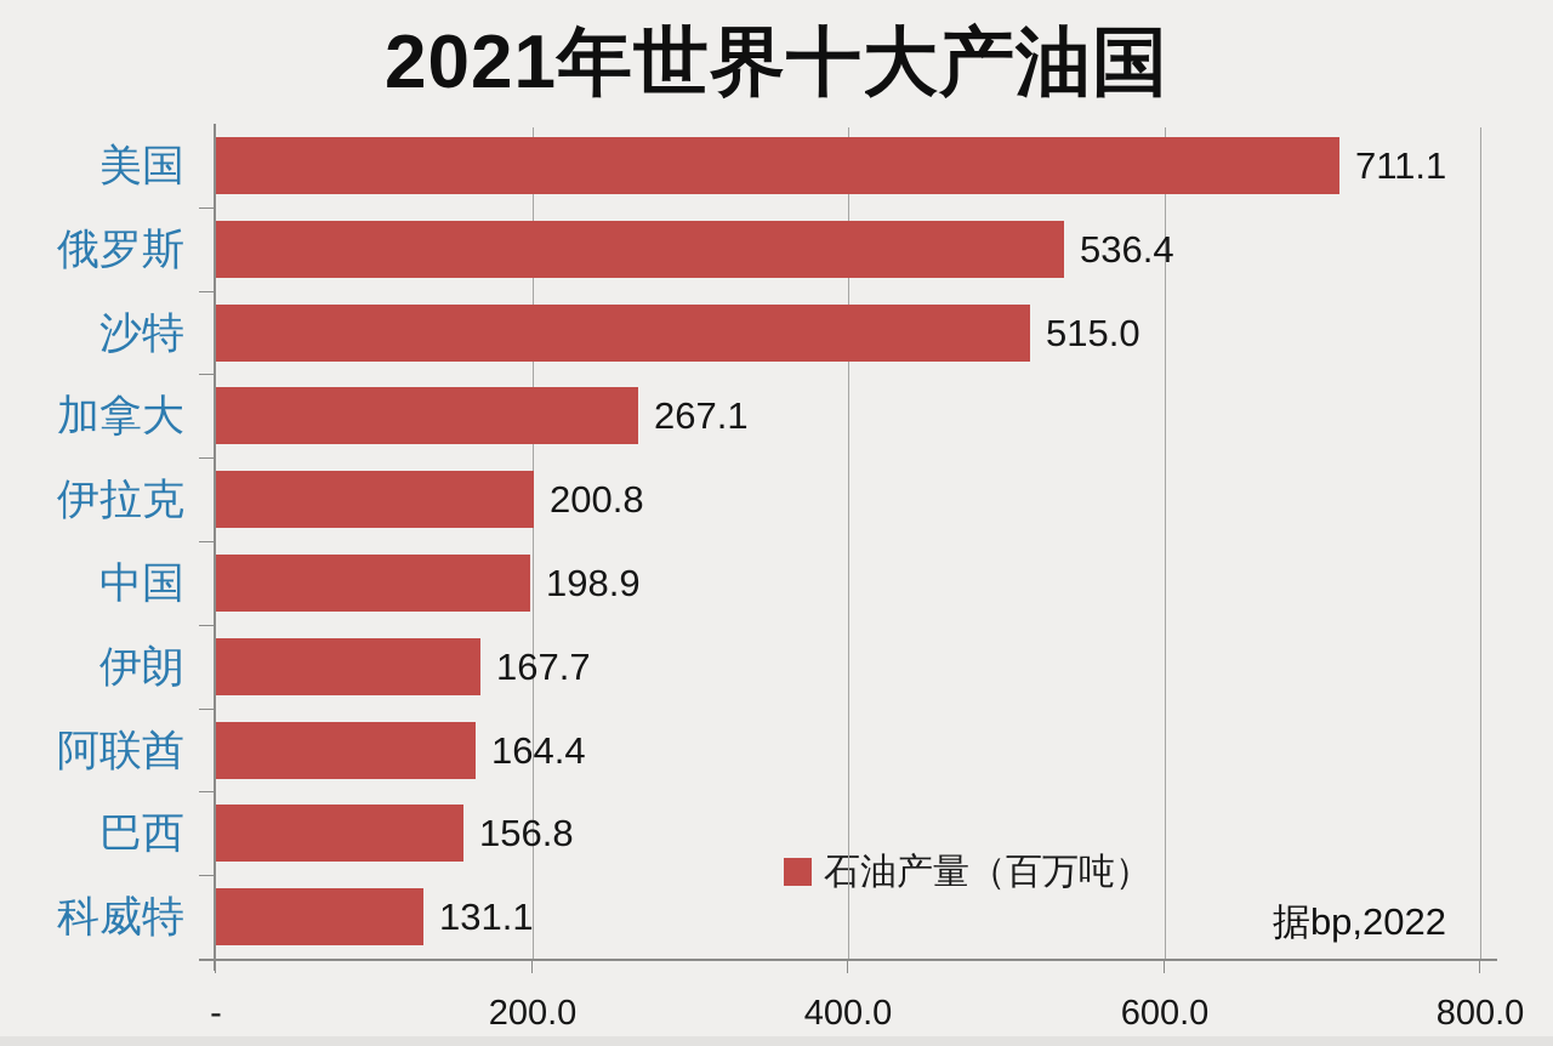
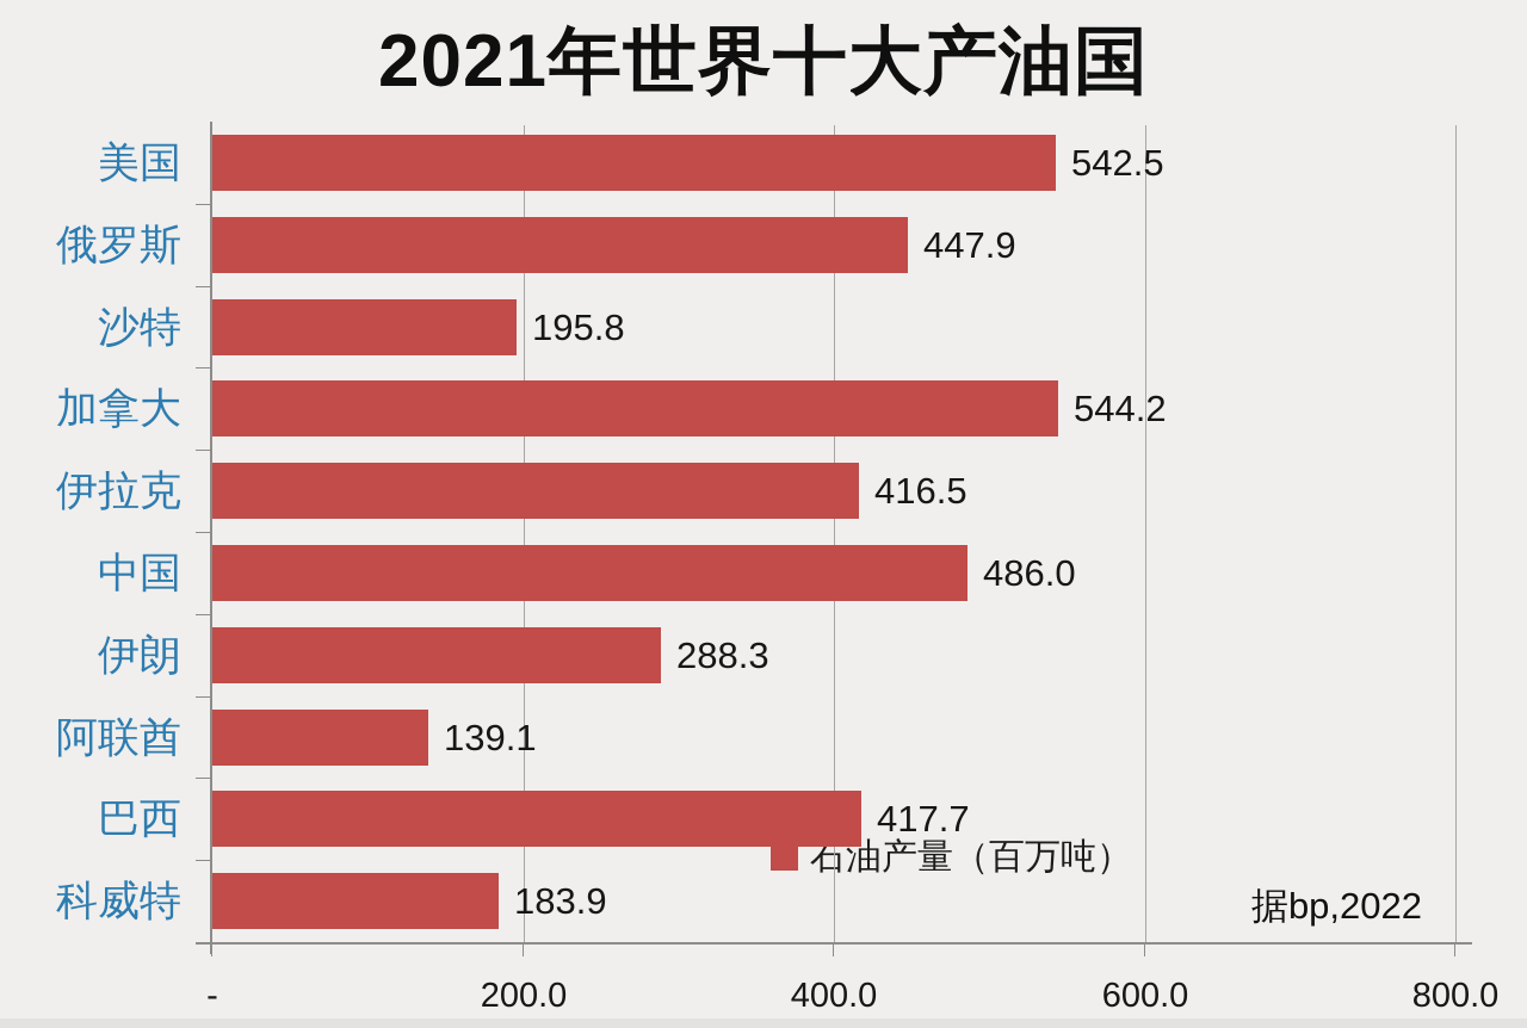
美国: 711.1 -> 542.5
俄罗斯: 536.4 -> 447.9
沙特: 515.0 -> 195.8
加拿大: 267.1 -> 544.2
伊拉克: 200.8 -> 416.5
中国: 198.9 -> 486.0
伊朗: 167.7 -> 288.3
阿联酋: 164.4 -> 139.1
巴西: 156.8 -> 417.7
科威特: 131.1 -> 183.9
